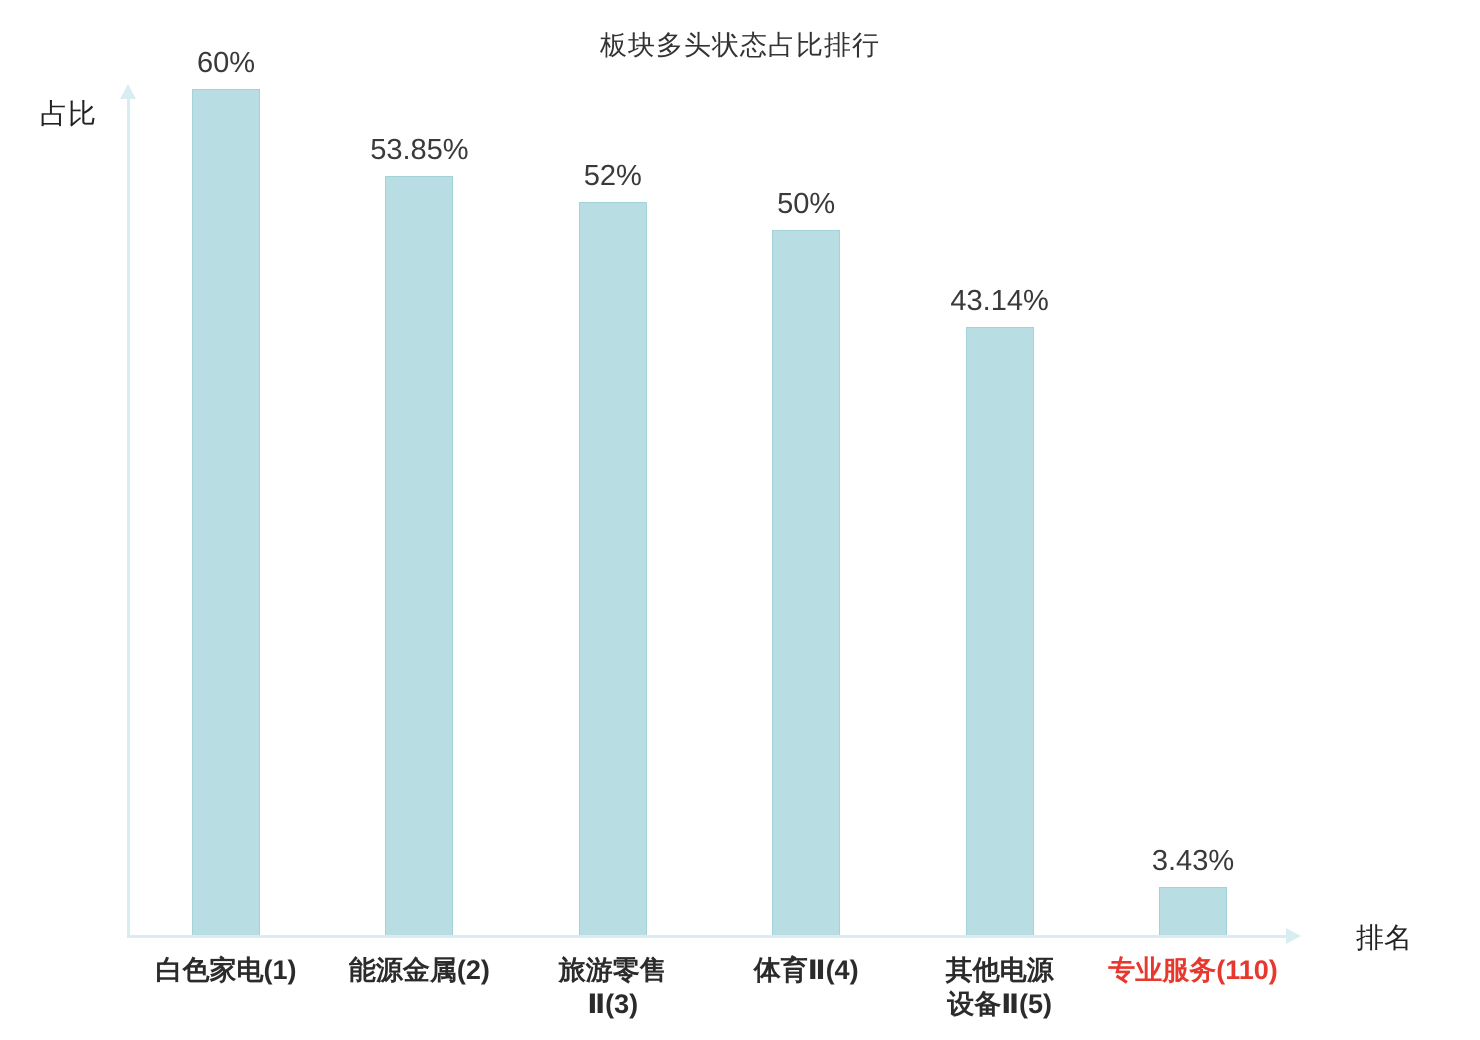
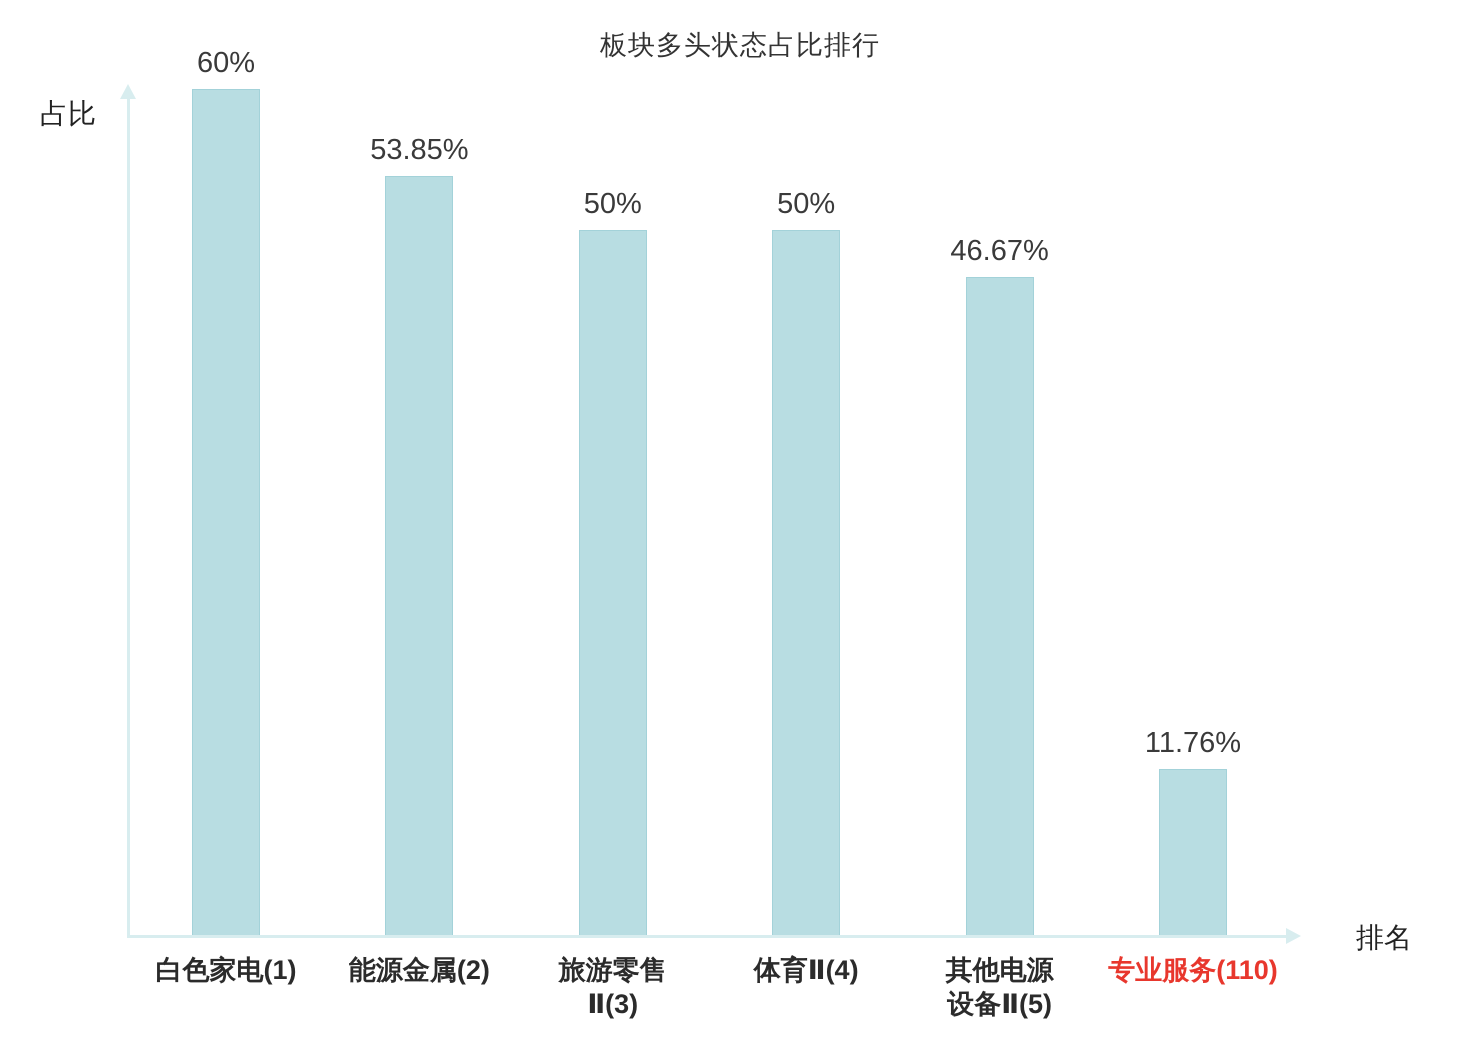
旅游零售 Ⅱ(3): 52% -> 50%
其他电源 设备Ⅱ(5): 43.14% -> 46.67%
专业服务(110): 3.43% -> 11.76%
